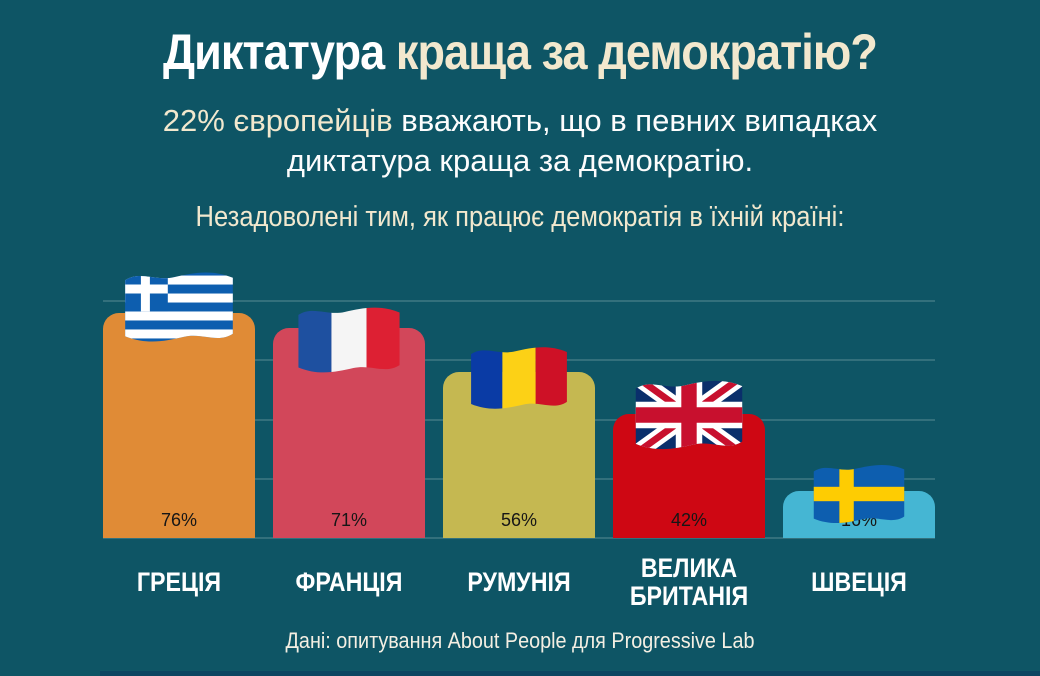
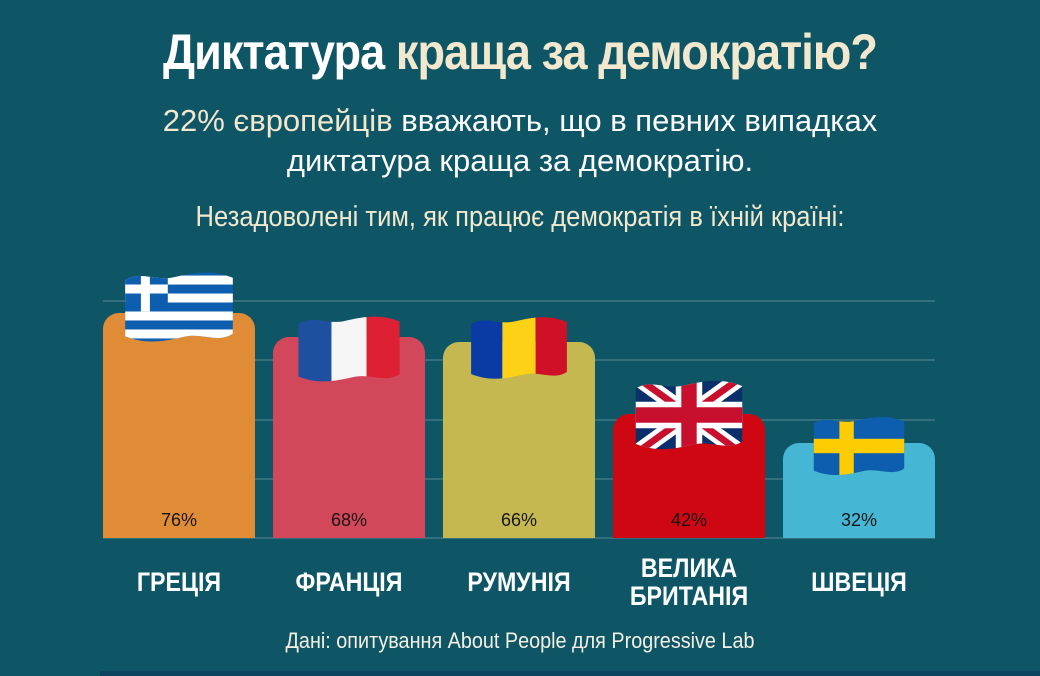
ФРАНЦІЯ: 71% -> 68%
РУМУНІЯ: 56% -> 66%
ШВЕЦІЯ: 16% -> 32%
